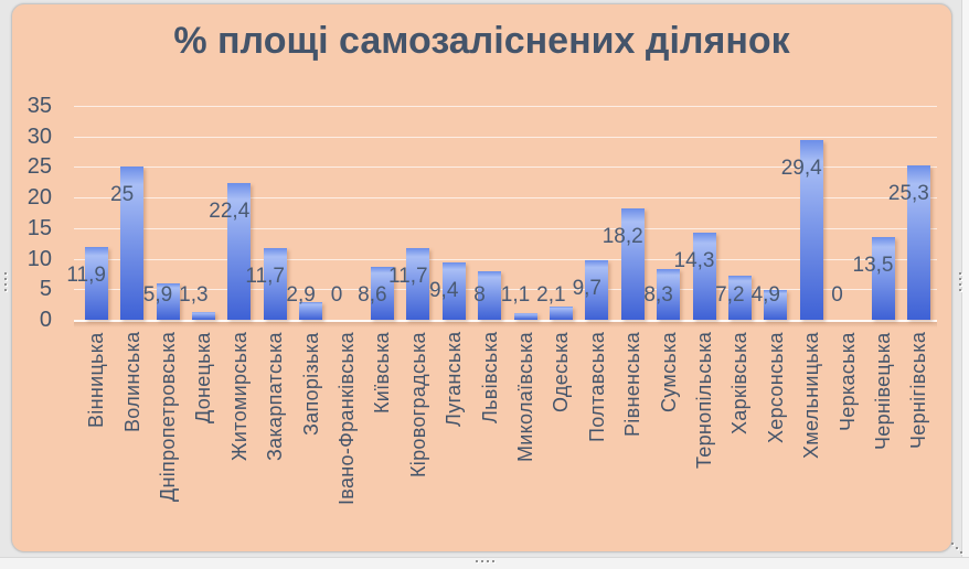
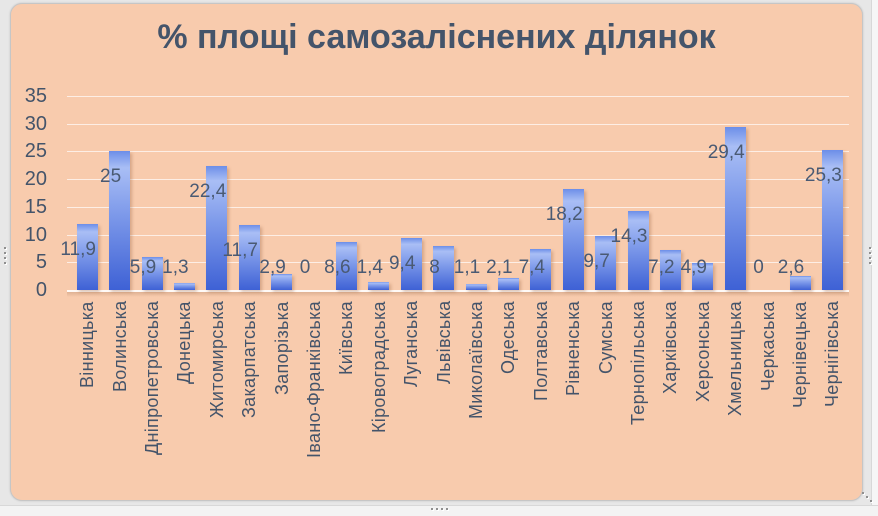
Кіровоградська: 11,7 -> 1,4
Полтавська: 9,7 -> 7,4
Сумська: 8,3 -> 9,7
Чернівецька: 13,5 -> 2,6
